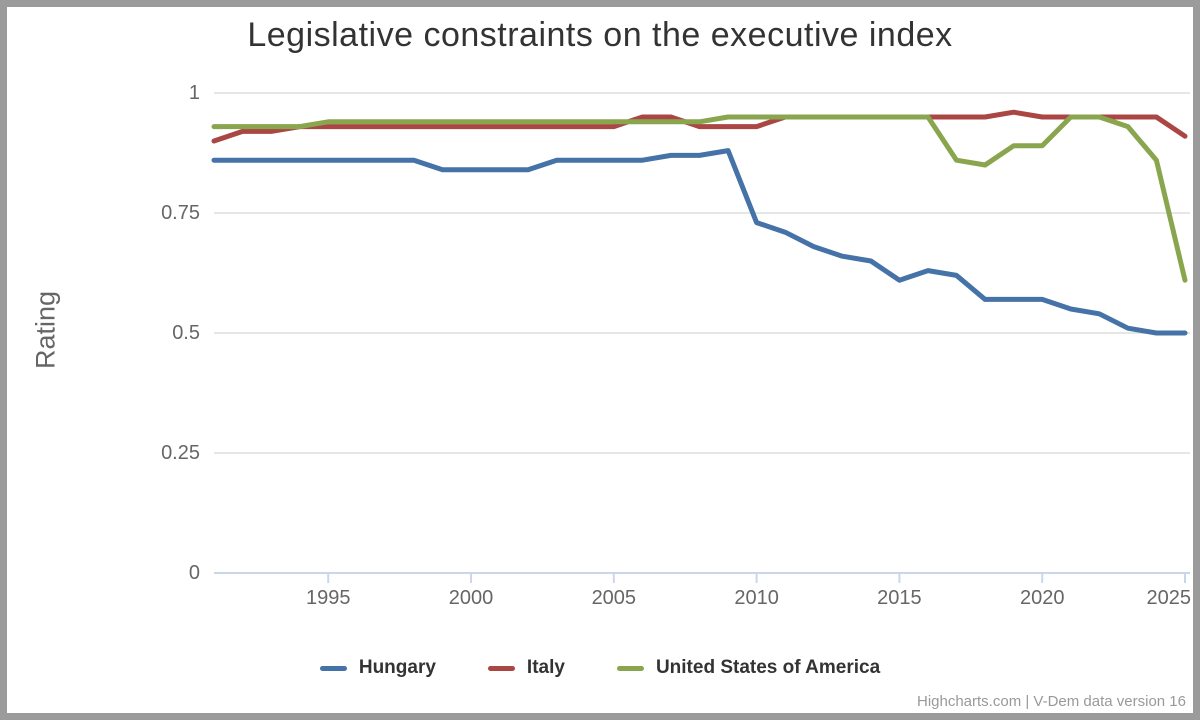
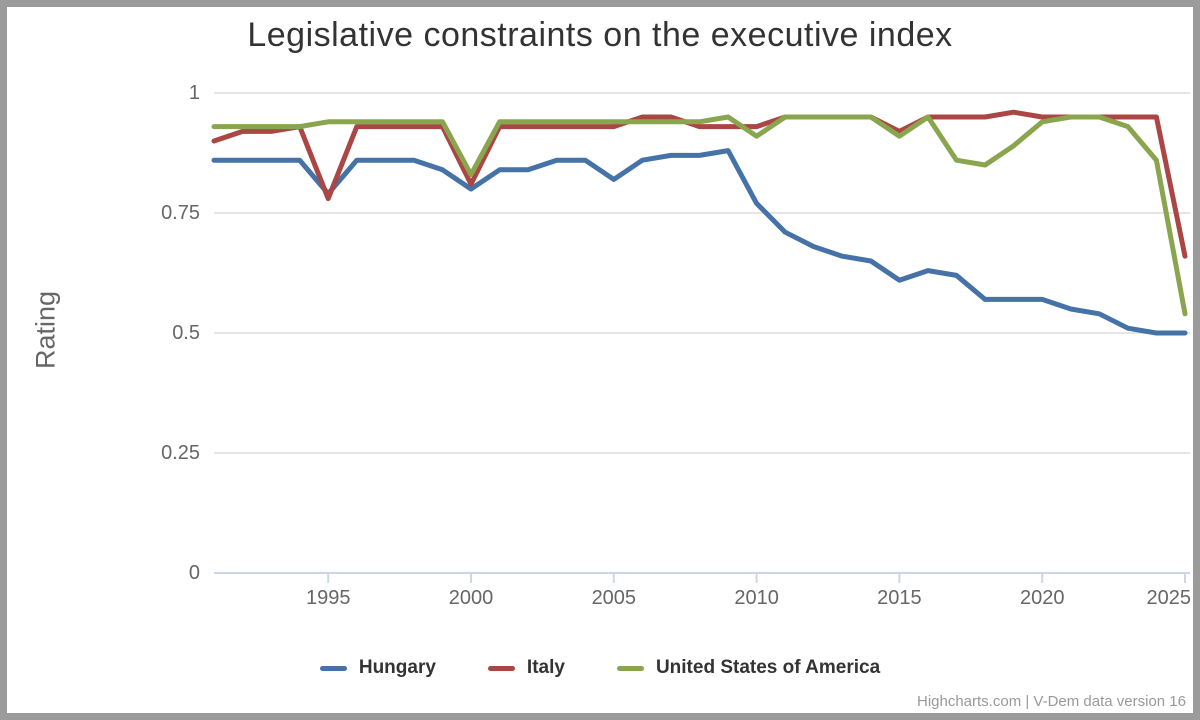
Hungary/1995: 0.86 -> 0.79
Italy/1995: 0.93 -> 0.78
Hungary/2000: 0.84 -> 0.80
Italy/2000: 0.93 -> 0.81
United States of America/2000: 0.94 -> 0.83
Hungary/2005: 0.86 -> 0.82
Hungary/2010: 0.73 -> 0.77
United States of America/2010: 0.95 -> 0.91
Italy/2015: 0.95 -> 0.92
United States of America/2015: 0.95 -> 0.91
United States of America/2020: 0.89 -> 0.94
Italy/2025: 0.91 -> 0.66
United States of America/2025: 0.61 -> 0.54
